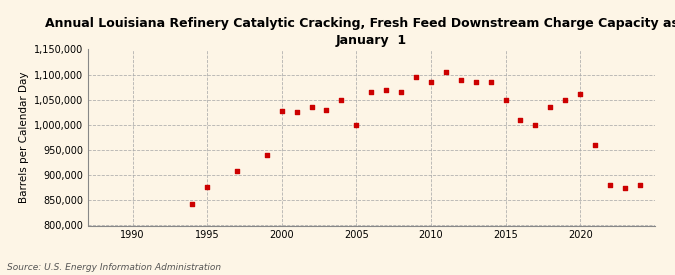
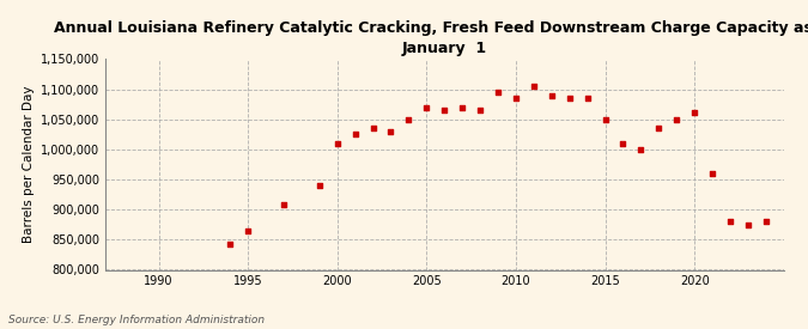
1995: 876,000 -> 865,000
2000: 1,028,000 -> 1,010,000
2005: 1,000,000 -> 1,070,000
